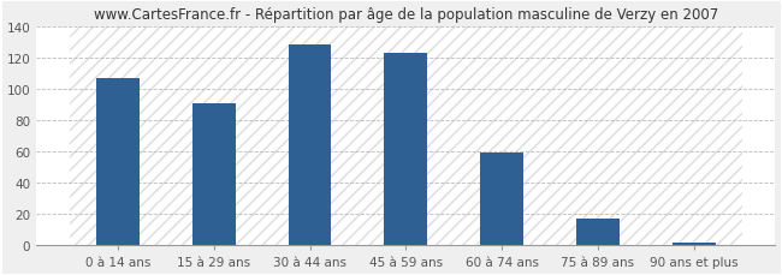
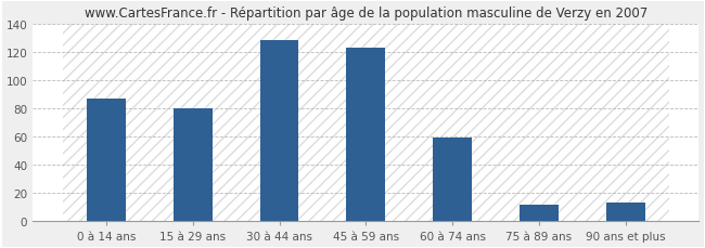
0 à 14 ans: 107 -> 87
15 à 29 ans: 91 -> 80
75 à 89 ans: 17 -> 12
90 ans et plus: 2 -> 13
